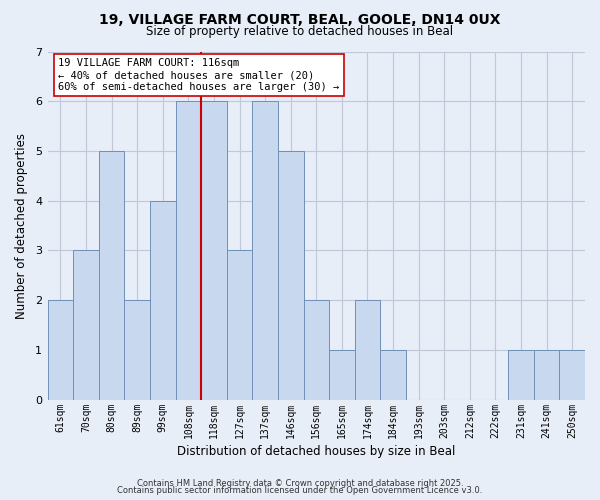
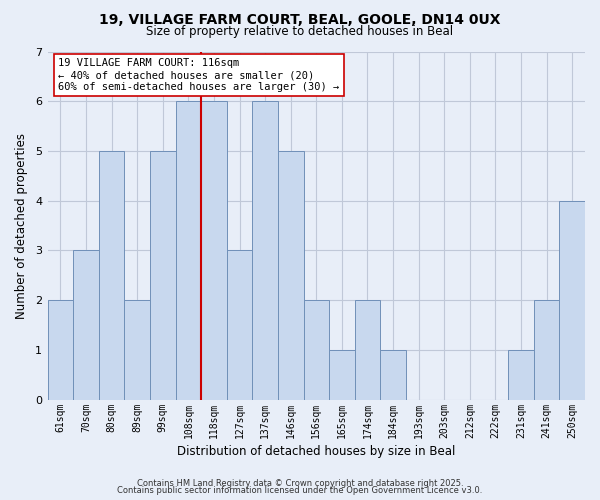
99sqm: 4 -> 5
241sqm: 1 -> 2
250sqm: 1 -> 4
